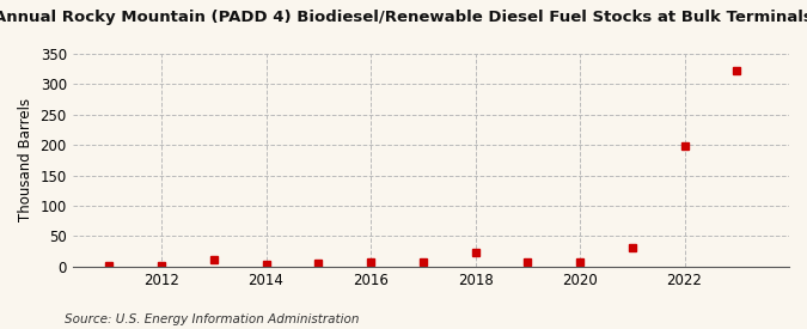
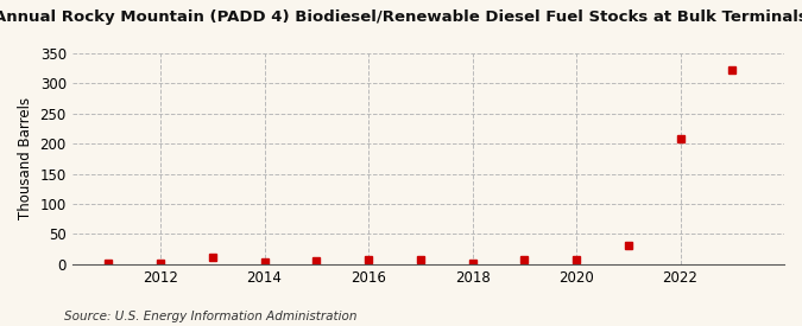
2018: 24 -> 2
2022: 198 -> 209
